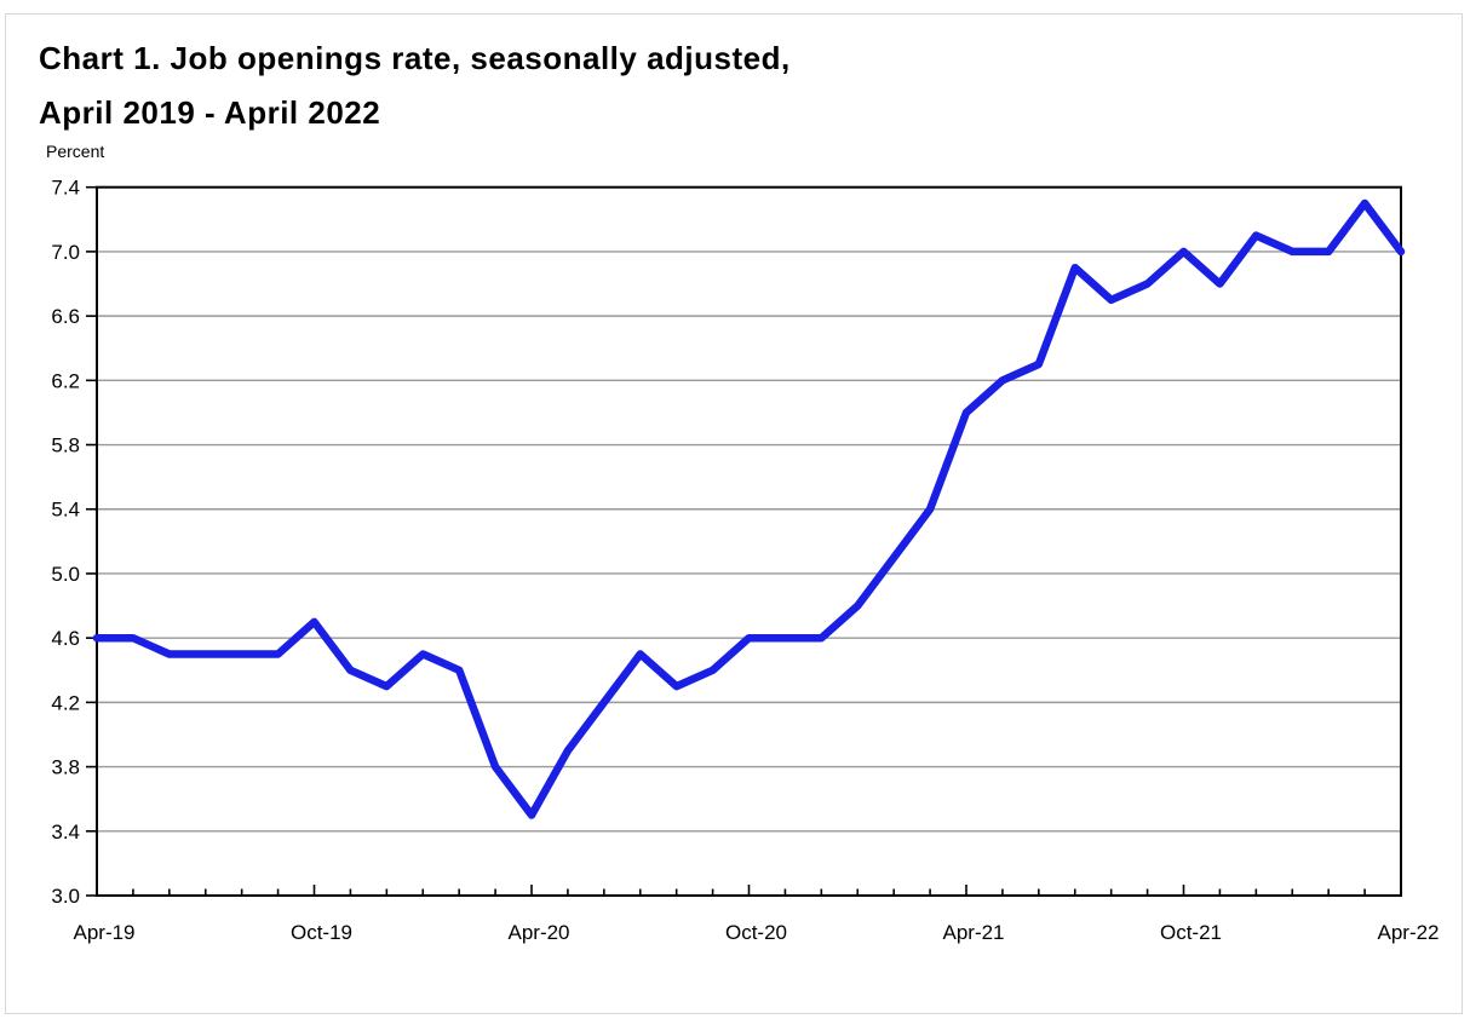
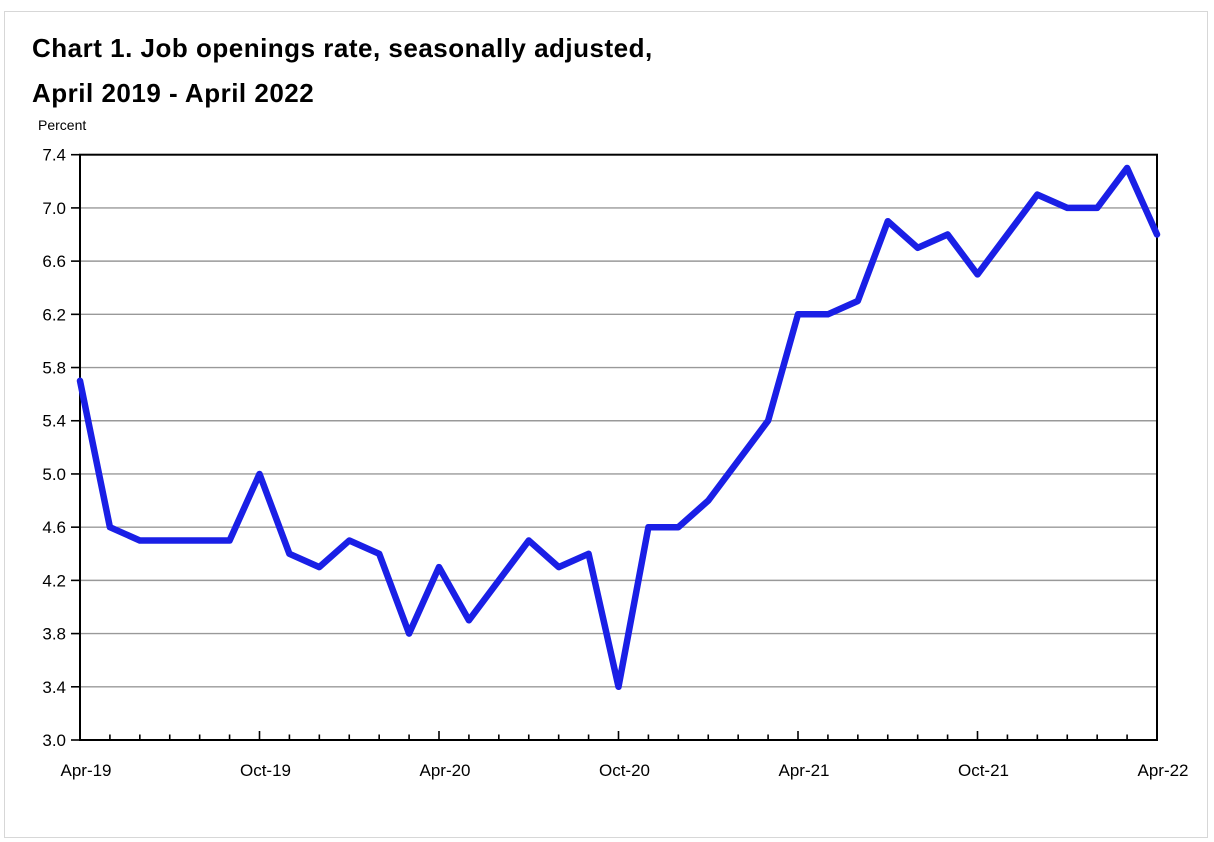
Apr-19: 4.6 -> 5.7
Oct-19: 4.7 -> 5.0
Apr-20: 3.5 -> 4.3
Oct-20: 4.6 -> 3.4
Apr-21: 6.0 -> 6.2
Oct-21: 7.0 -> 6.5
Apr-22: 7.0 -> 6.8
